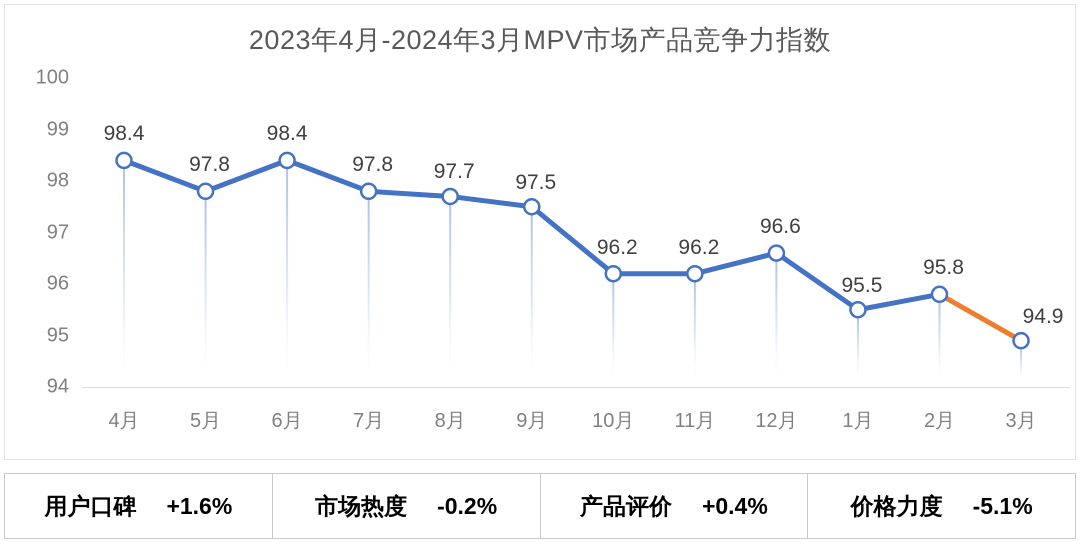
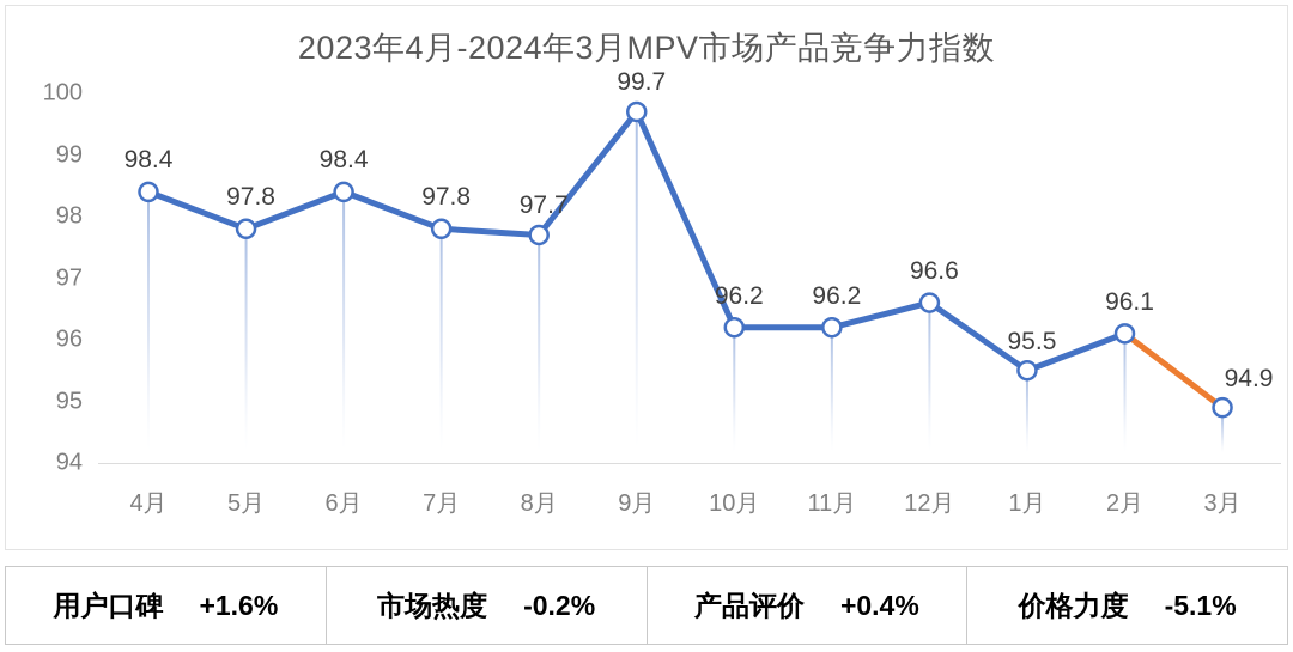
9月: 97.5 -> 99.7
2月: 95.8 -> 96.1
